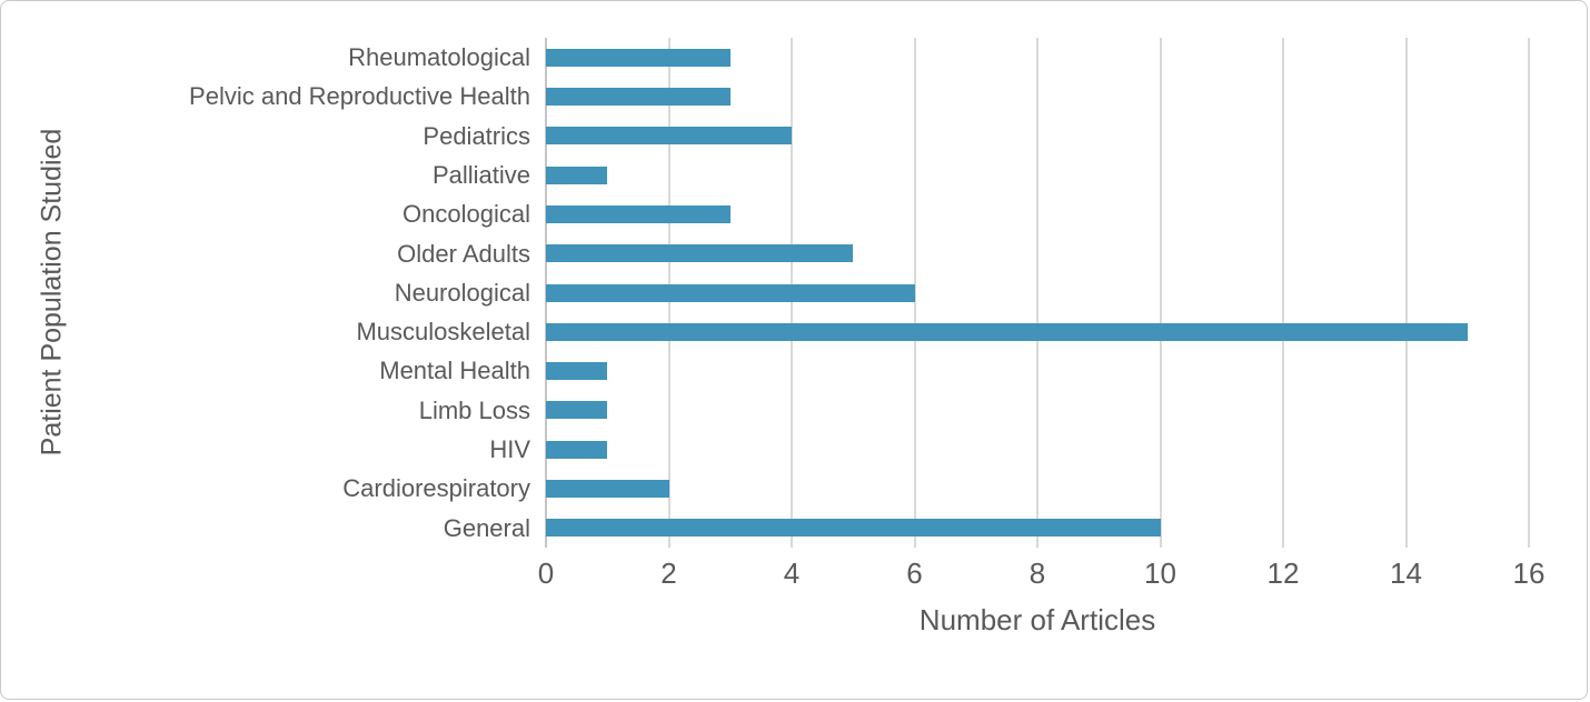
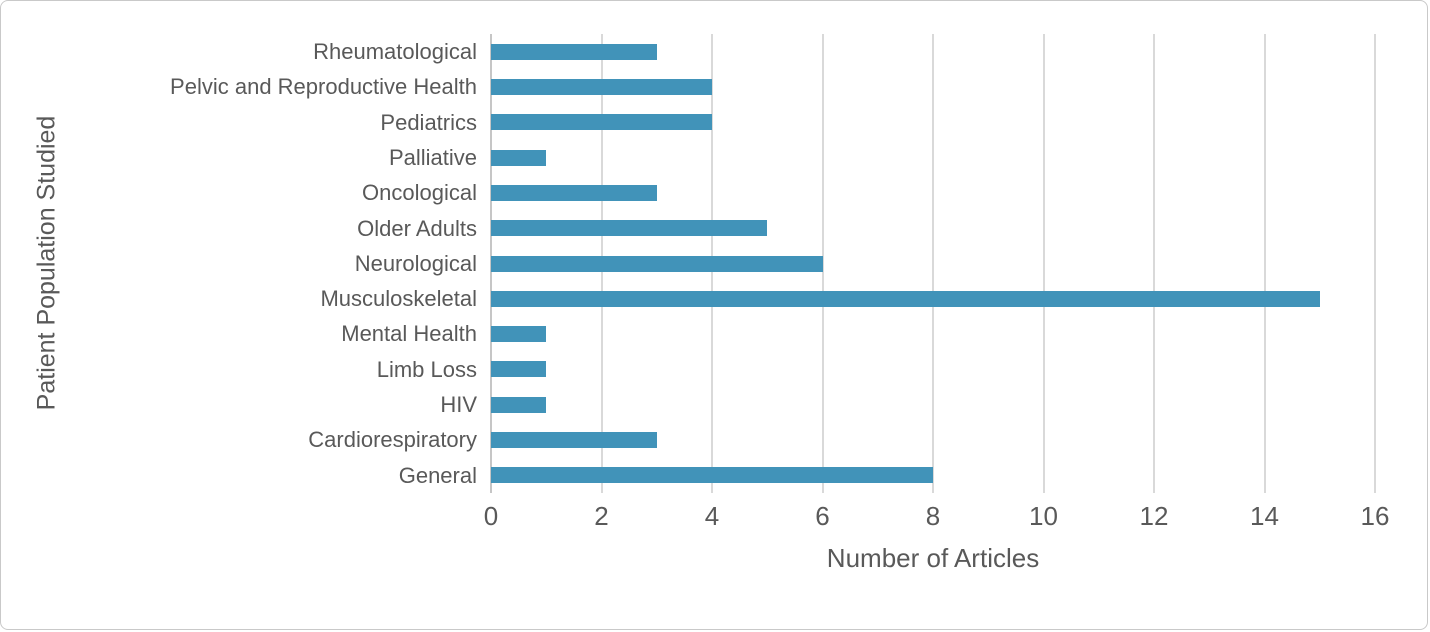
Pelvic and Reproductive Health: 3 -> 4
Cardiorespiratory: 2 -> 3
General: 10 -> 8
